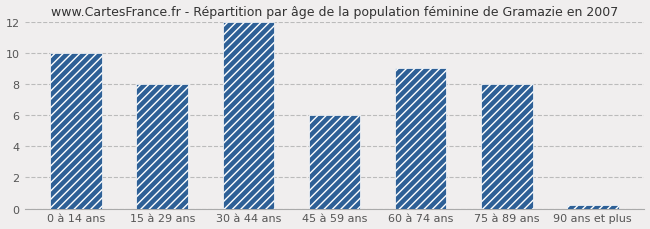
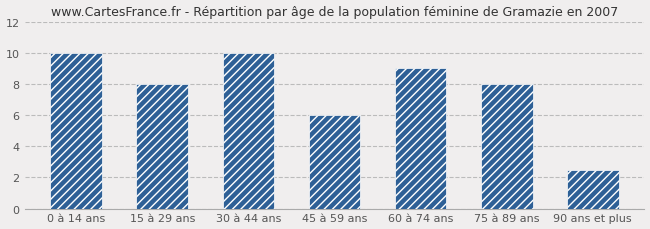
30 à 44 ans: 12.0 -> 10.0
90 ans et plus: 0.2 -> 2.5
